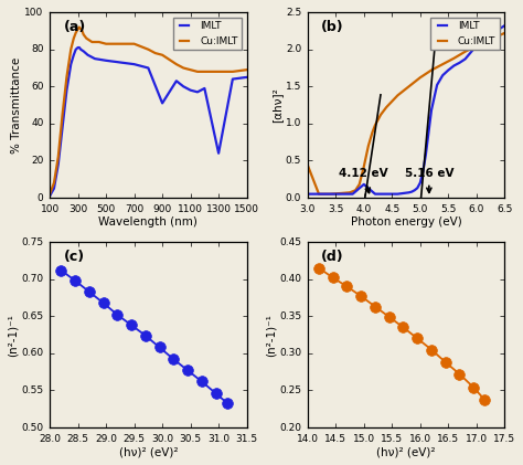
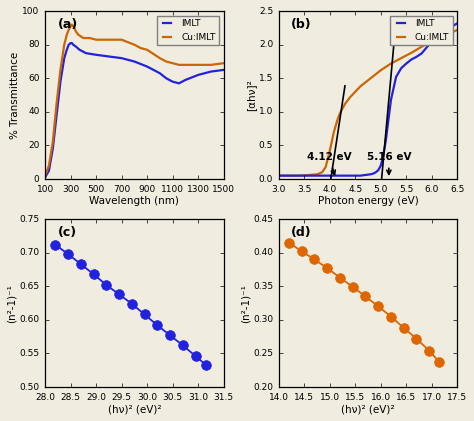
IMLT/900: 51 -> 67
IMLT/1300: 24 -> 62
Cu:IMLT/3.0: 0.44 -> 0.05
IMLT/4.0: 0.18 -> 0.05
